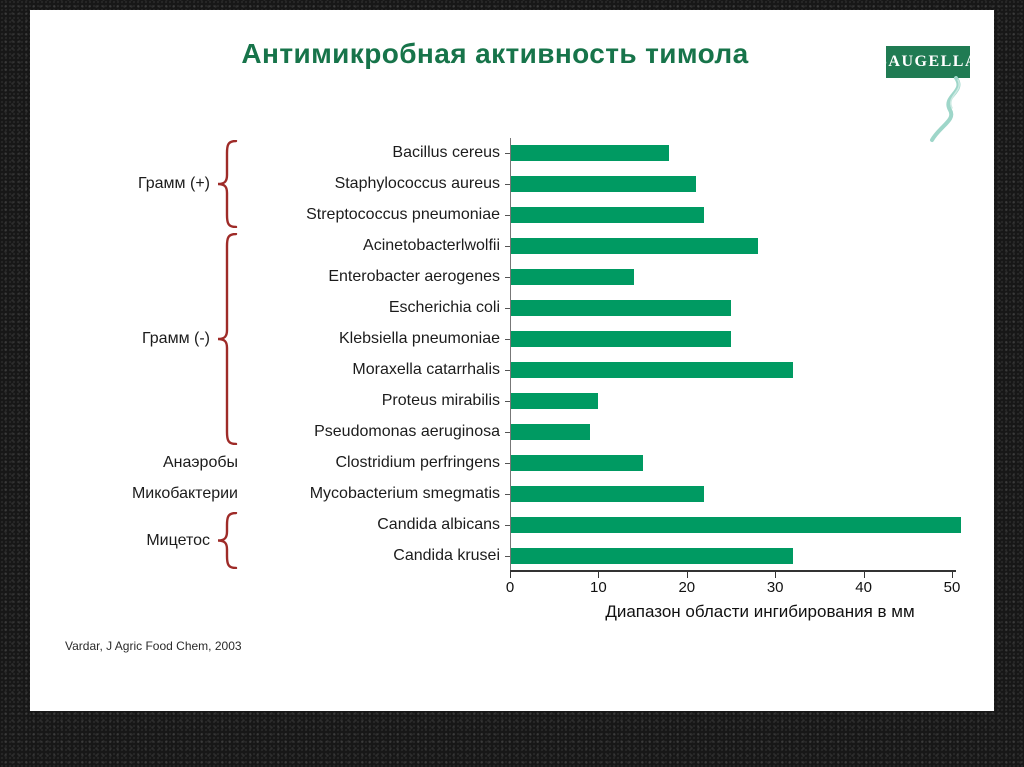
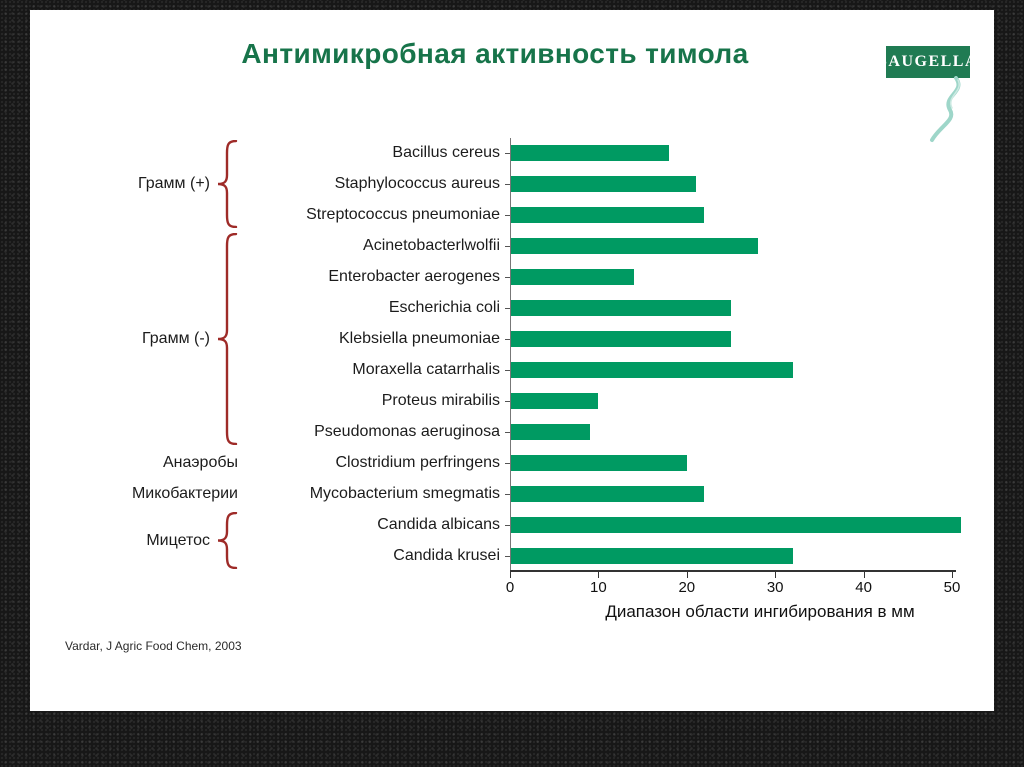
Clostridium perfringens: 15 -> 20
